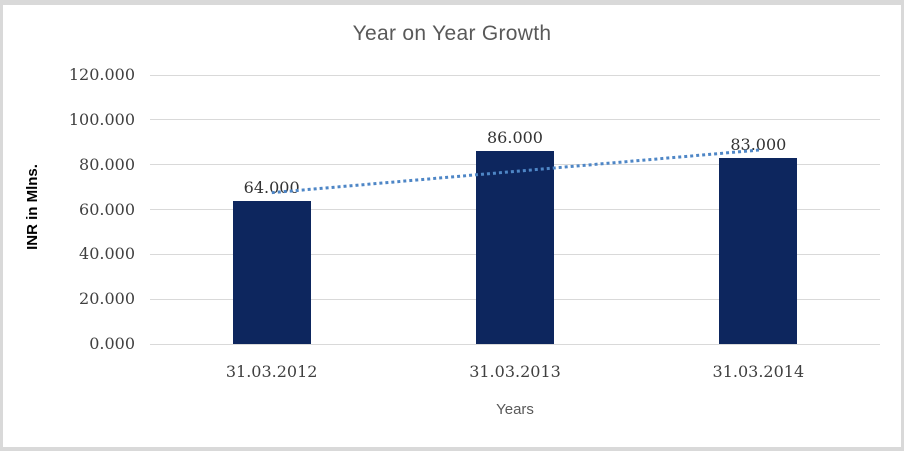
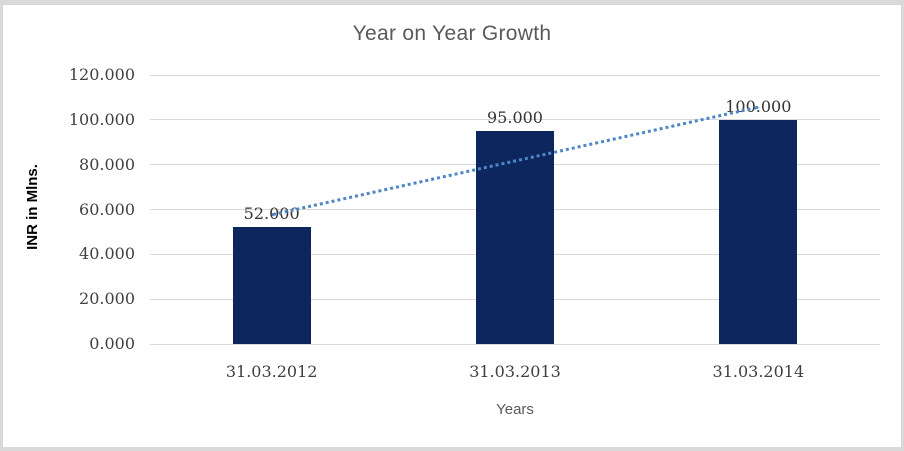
31.03.2012: 64.000 -> 52.000
31.03.2013: 86.000 -> 95.000
31.03.2014: 83.000 -> 100.000
